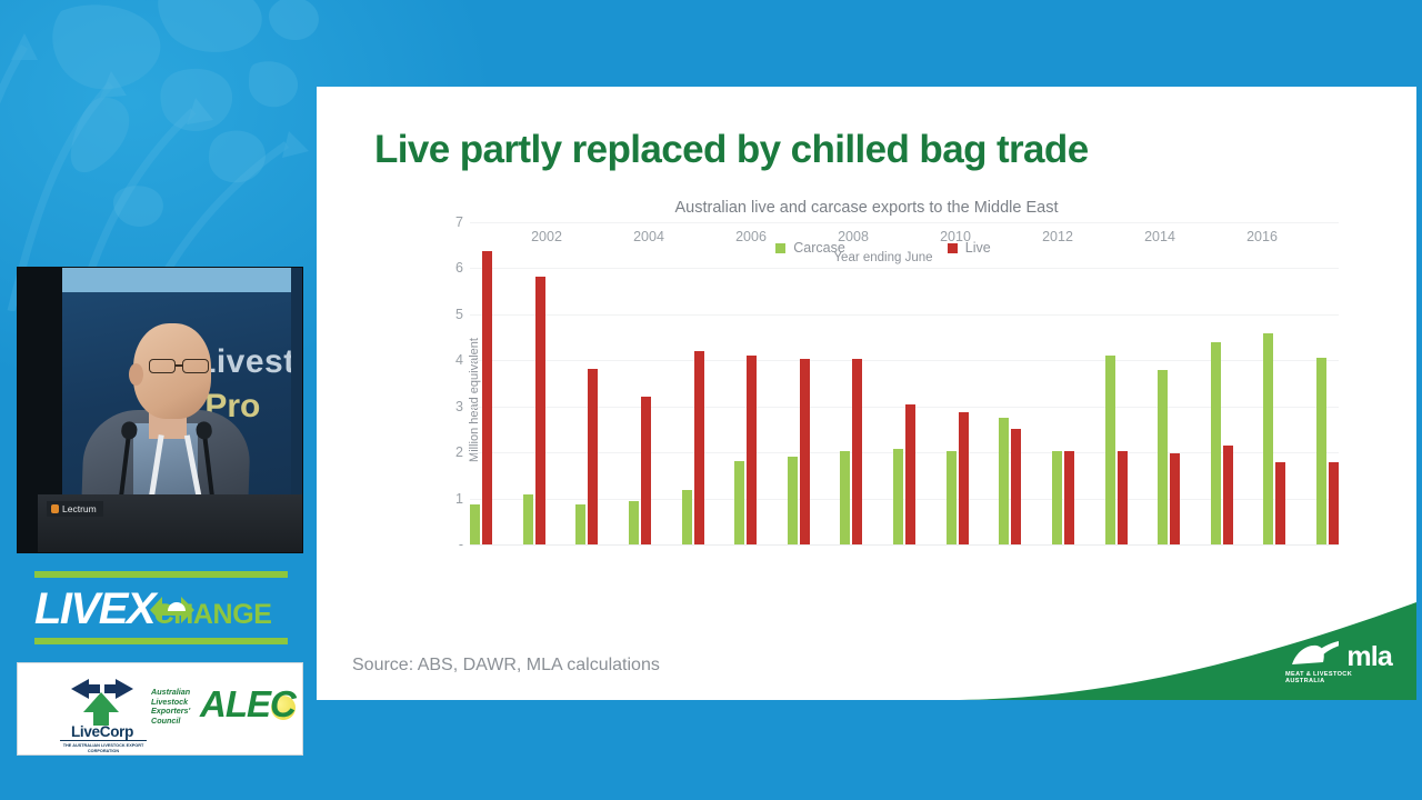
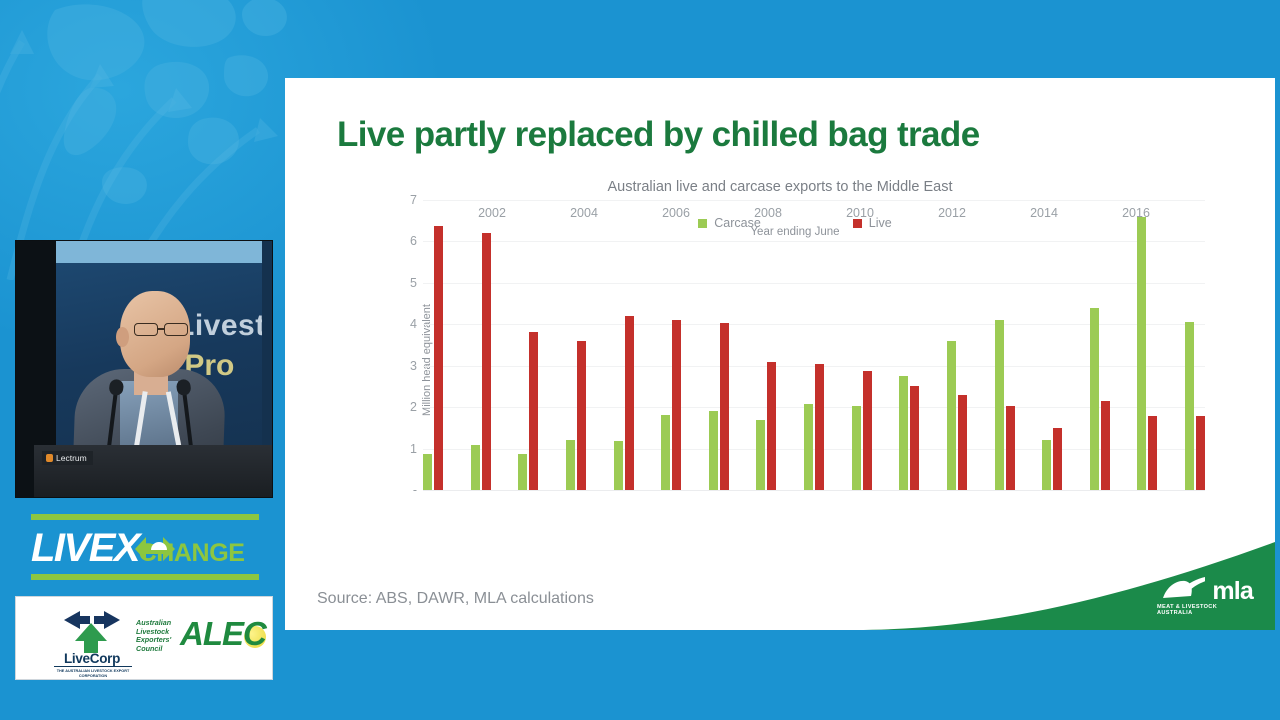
Live/2002: 5.8 -> 6.2
Carcase/2004: 0.9 -> 1.2
Live/2004: 3.2 -> 3.6
Carcase/2008: 2.0 -> 1.7
Live/2008: 4.0 -> 3.1
Carcase/2012: 2.0 -> 3.6
Live/2012: 2.0 -> 2.3
Carcase/2014: 3.8 -> 1.2
Live/2014: 2.0 -> 1.5
Carcase/2016: 4.6 -> 6.6
